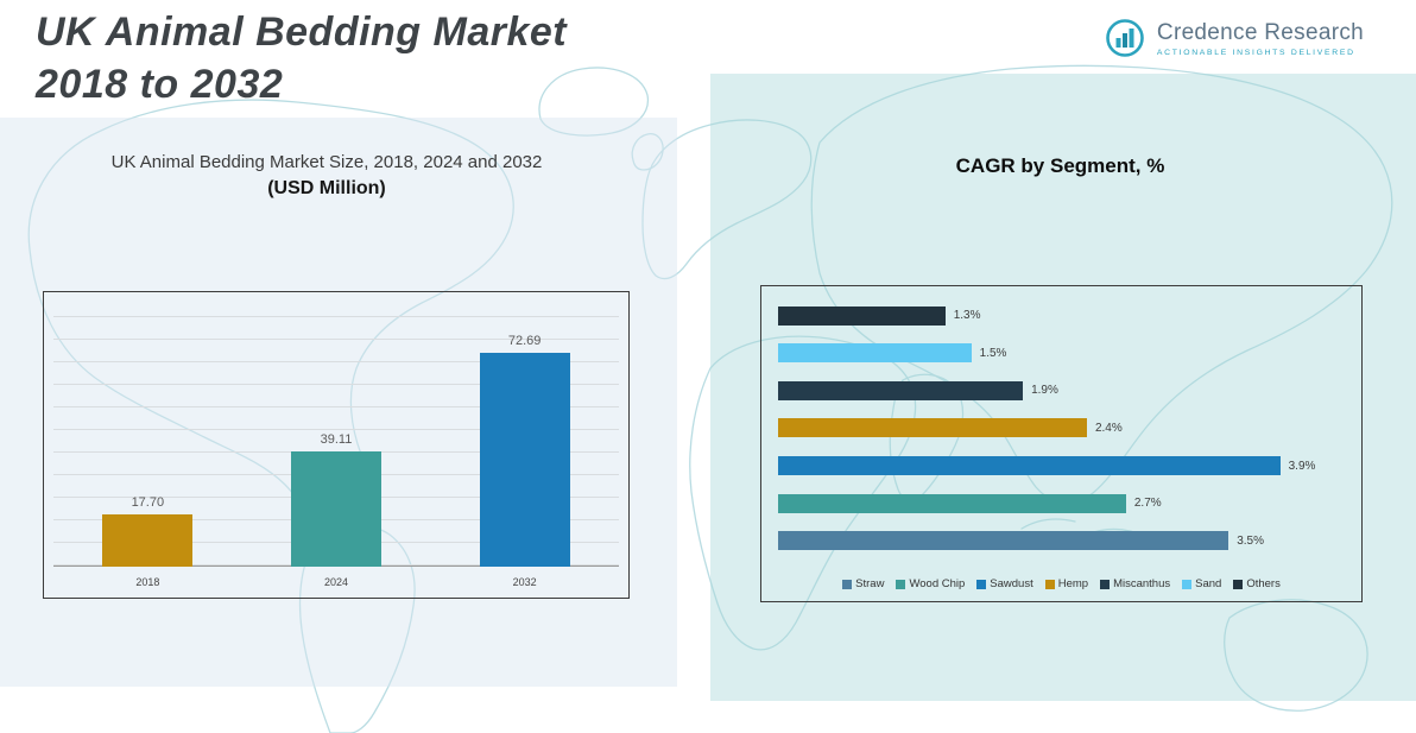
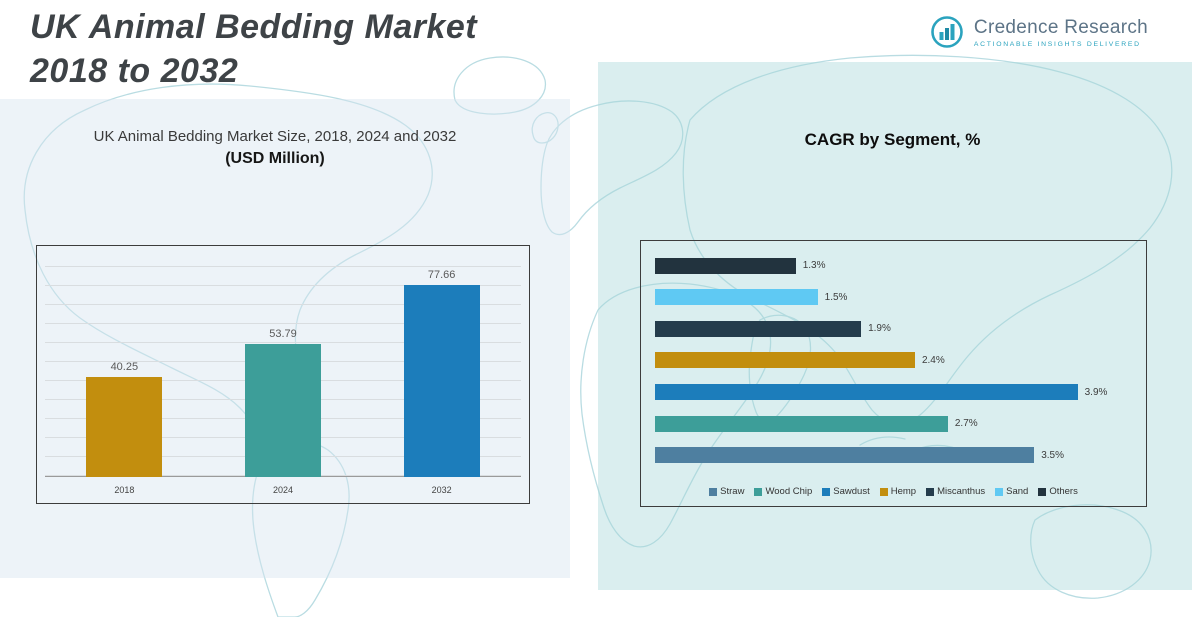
UK Animal Bedding Market Size, 2018, 2024 and 2032/2018: 17.70 -> 40.25
UK Animal Bedding Market Size, 2018, 2024 and 2032/2024: 39.11 -> 53.79
UK Animal Bedding Market Size, 2018, 2024 and 2032/2032: 72.69 -> 77.66
